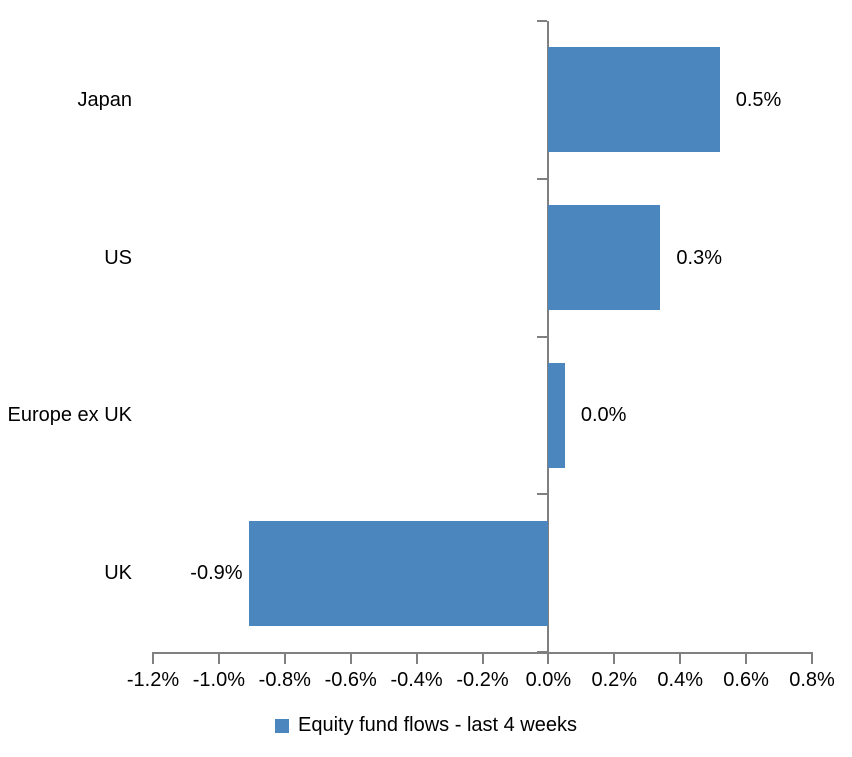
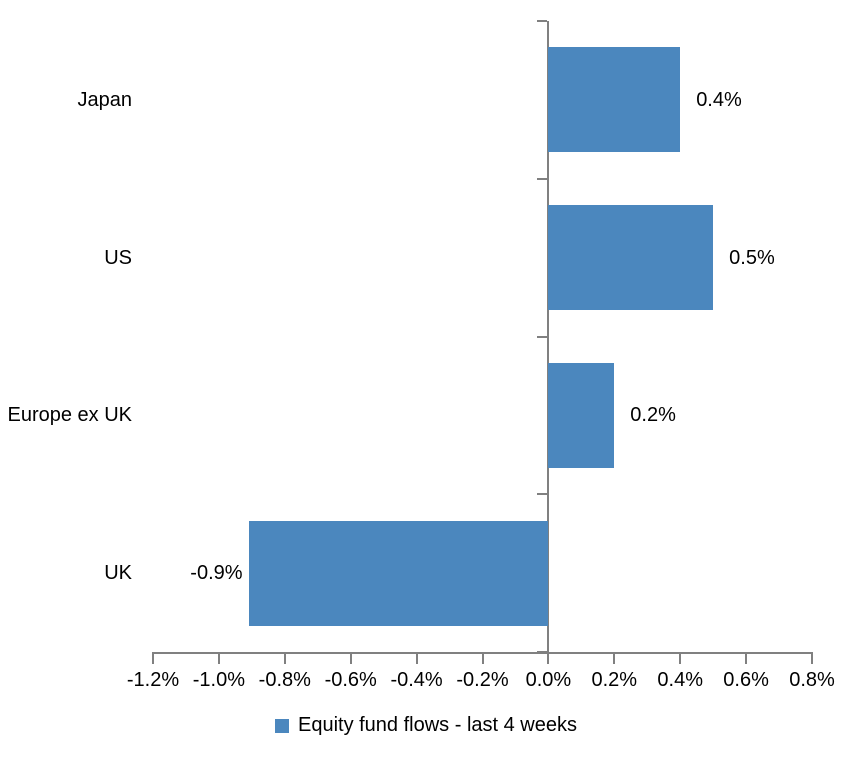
Japan: 0.5% -> 0.4%
US: 0.3% -> 0.5%
Europe ex UK: 0.0% -> 0.2%
